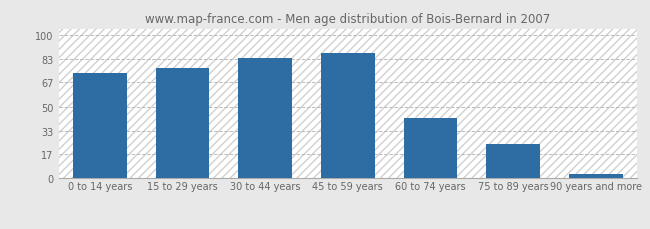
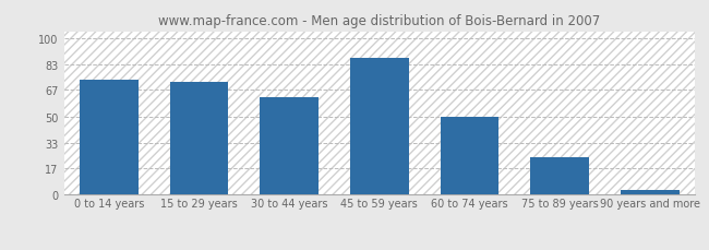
15 to 29 years: 77 -> 72
30 to 44 years: 84 -> 62
60 to 74 years: 42 -> 50
